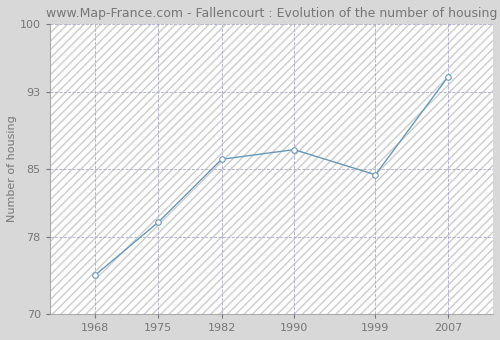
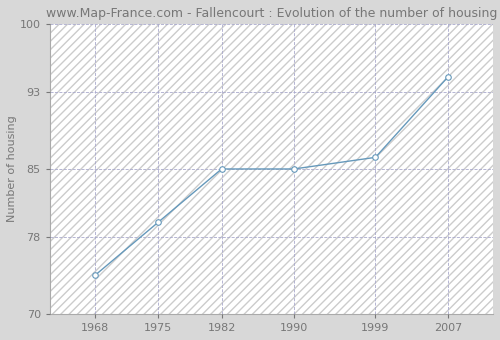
1982: 86.0 -> 85.0
1990: 87.0 -> 85.0
1999: 84.4 -> 86.2
